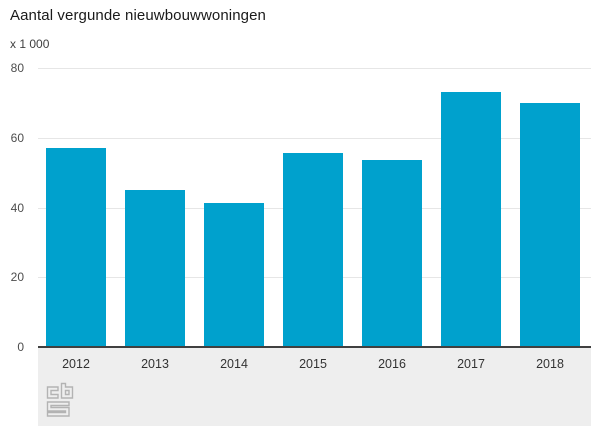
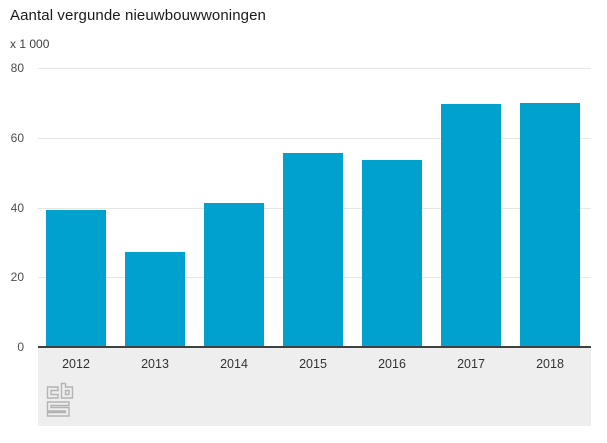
2012: 57 -> 39
2013: 45 -> 27
2017: 73 -> 70
